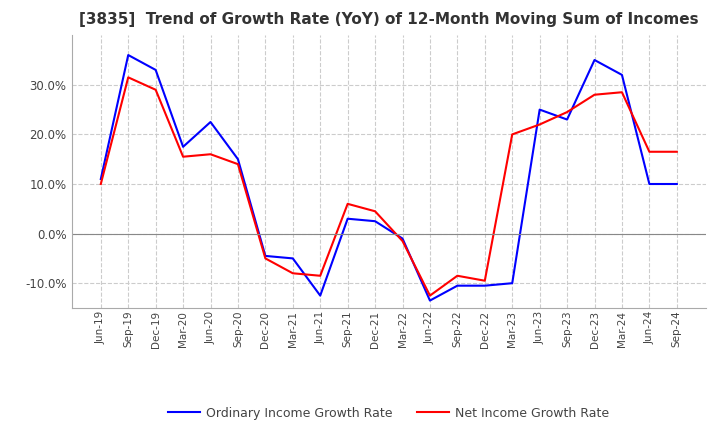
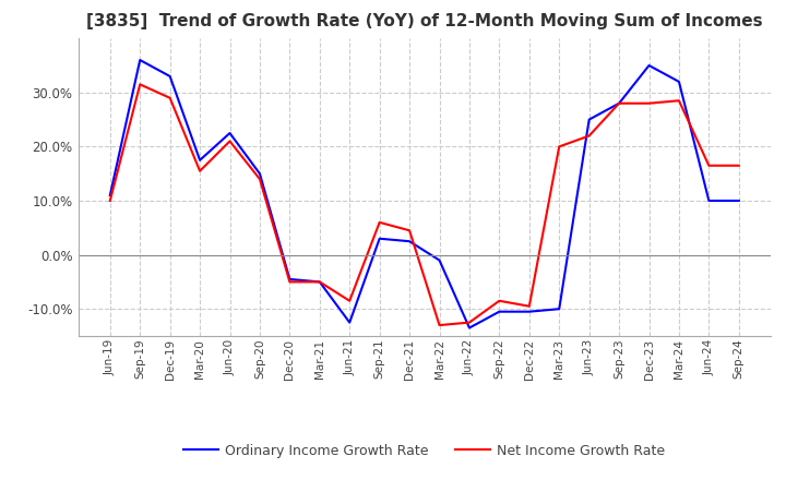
Net Income Growth Rate/Jun-20: 16.0% -> 21.0%
Net Income Growth Rate/Mar-21: -8.0% -> -5.0%
Net Income Growth Rate/Mar-22: -1.5% -> -13.0%
Ordinary Income Growth Rate/Sep-23: 23.0% -> 28.0%
Net Income Growth Rate/Sep-23: 24.5% -> 28.0%
